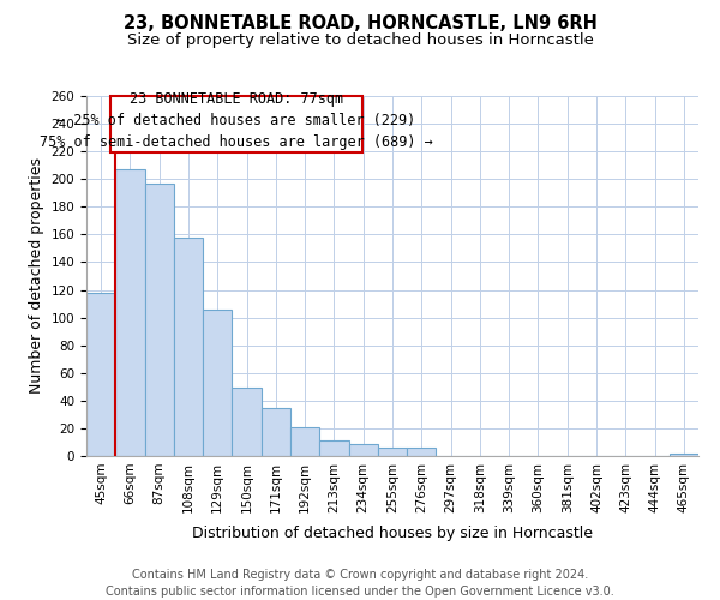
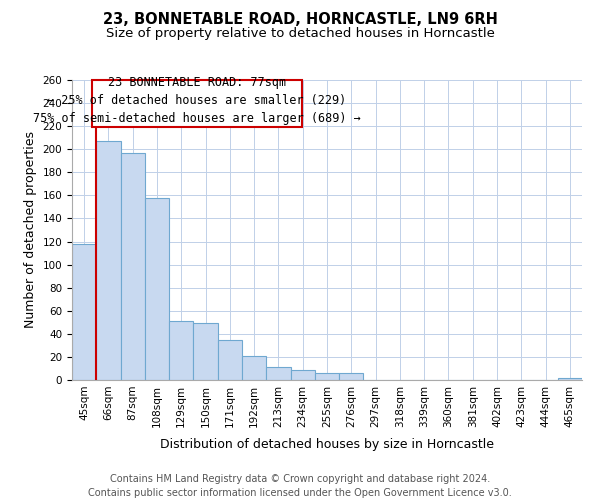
129sqm: 106 -> 51
